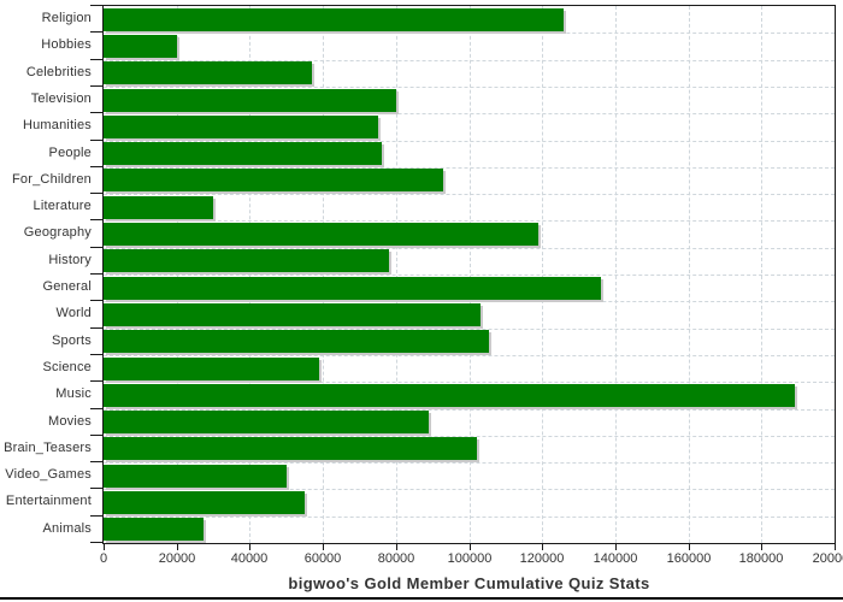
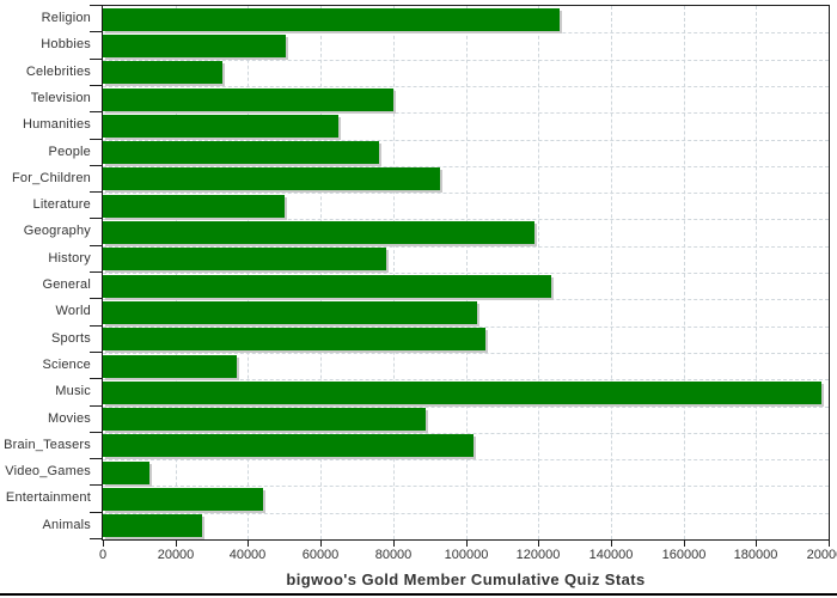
Hobbies: 20000 -> 50000
Celebrities: 57000 -> 33000
Humanities: 75000 -> 65000
Literature: 30000 -> 50000
General: 136000 -> 124000
Science: 59000 -> 37000
Music: 189000 -> 198000
Video_Games: 50000 -> 13000
Entertainment: 55000 -> 44000
